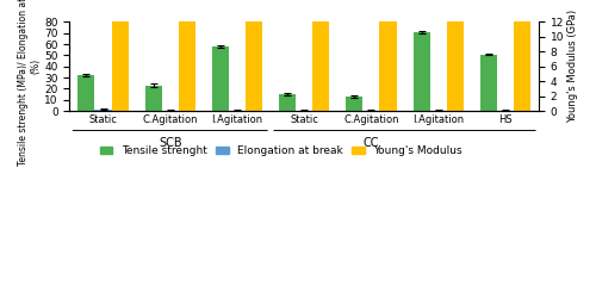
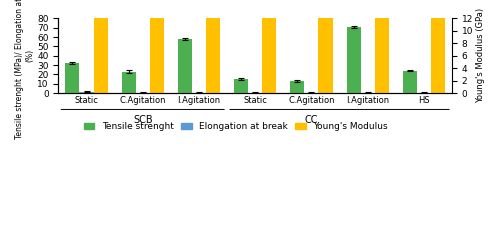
Tensile strenght/HS: 51 -> 24
